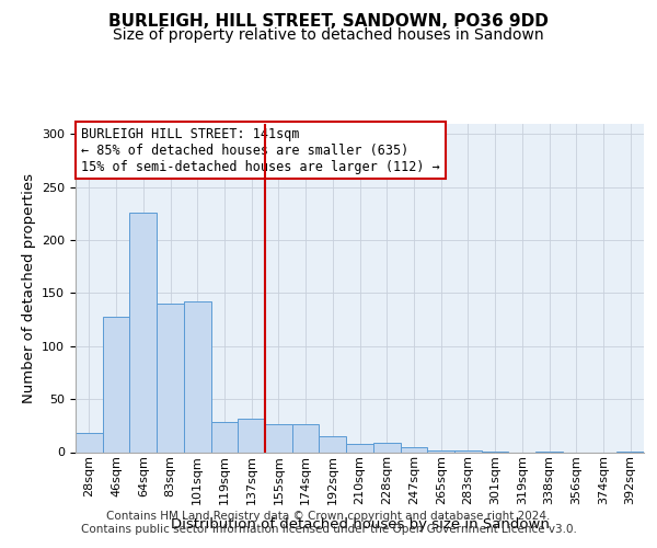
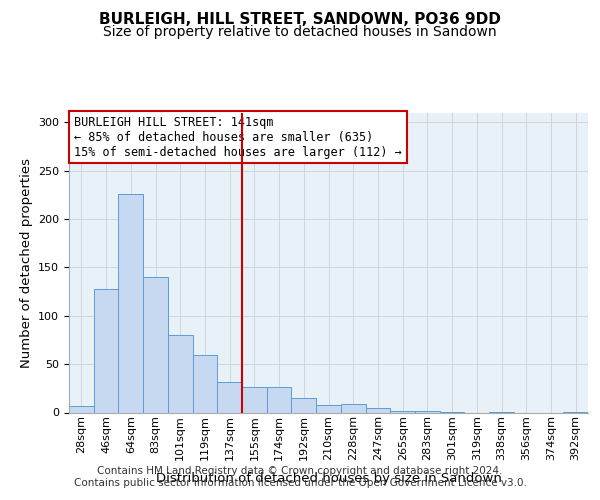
28sqm: 18 -> 7
101sqm: 142 -> 80
119sqm: 28 -> 59
